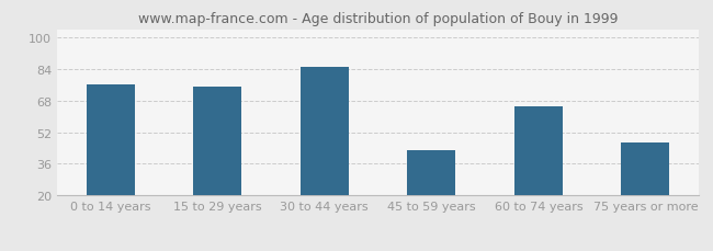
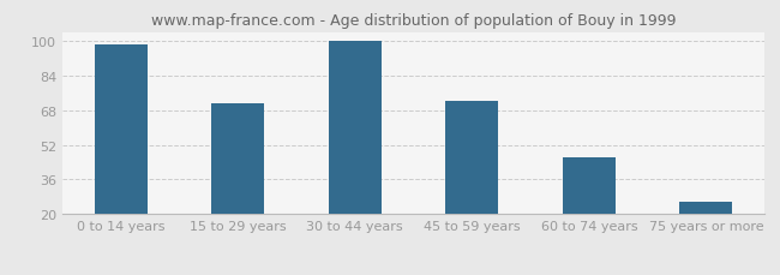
0 to 14 years: 76 -> 98
15 to 29 years: 75 -> 71
30 to 44 years: 85 -> 100
45 to 59 years: 43 -> 72
60 to 74 years: 65 -> 46
75 years or more: 47 -> 26
